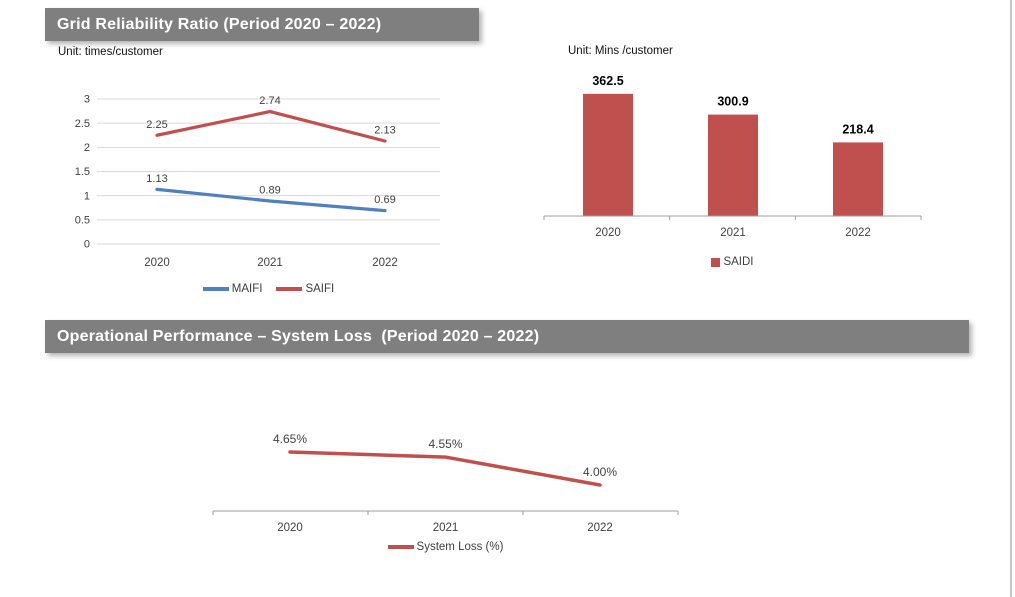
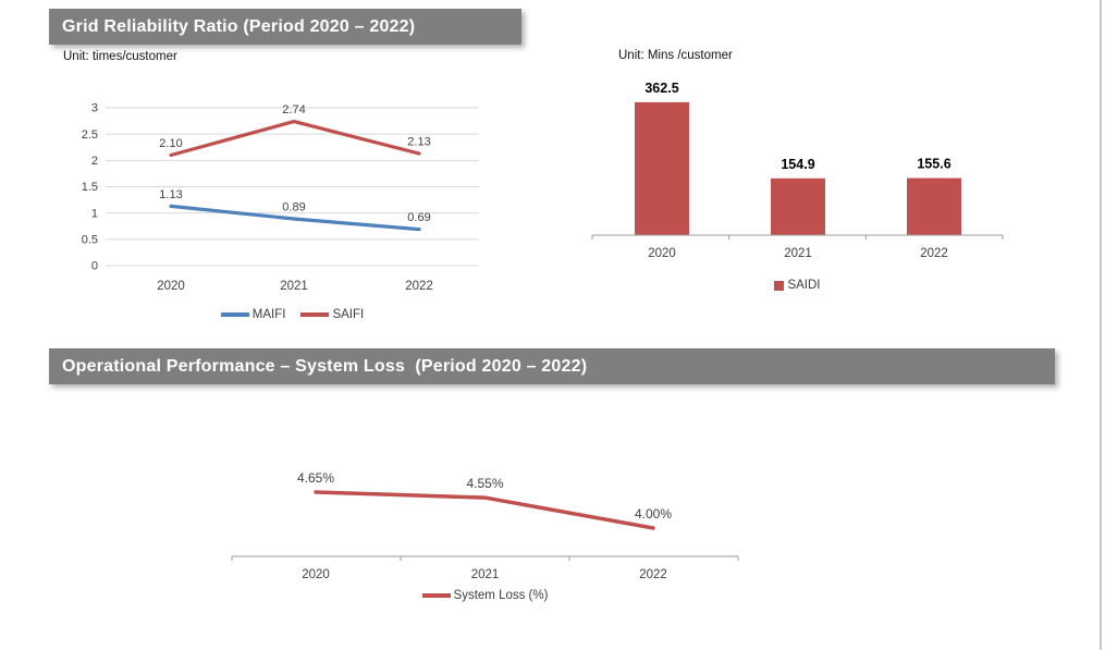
Grid Reliability Ratio (Period 2020 – 2022)/SAIFI/2020: 2.25 -> 2.10
SAIDI/2021: 300.9 -> 154.9
SAIDI/2022: 218.4 -> 155.6
